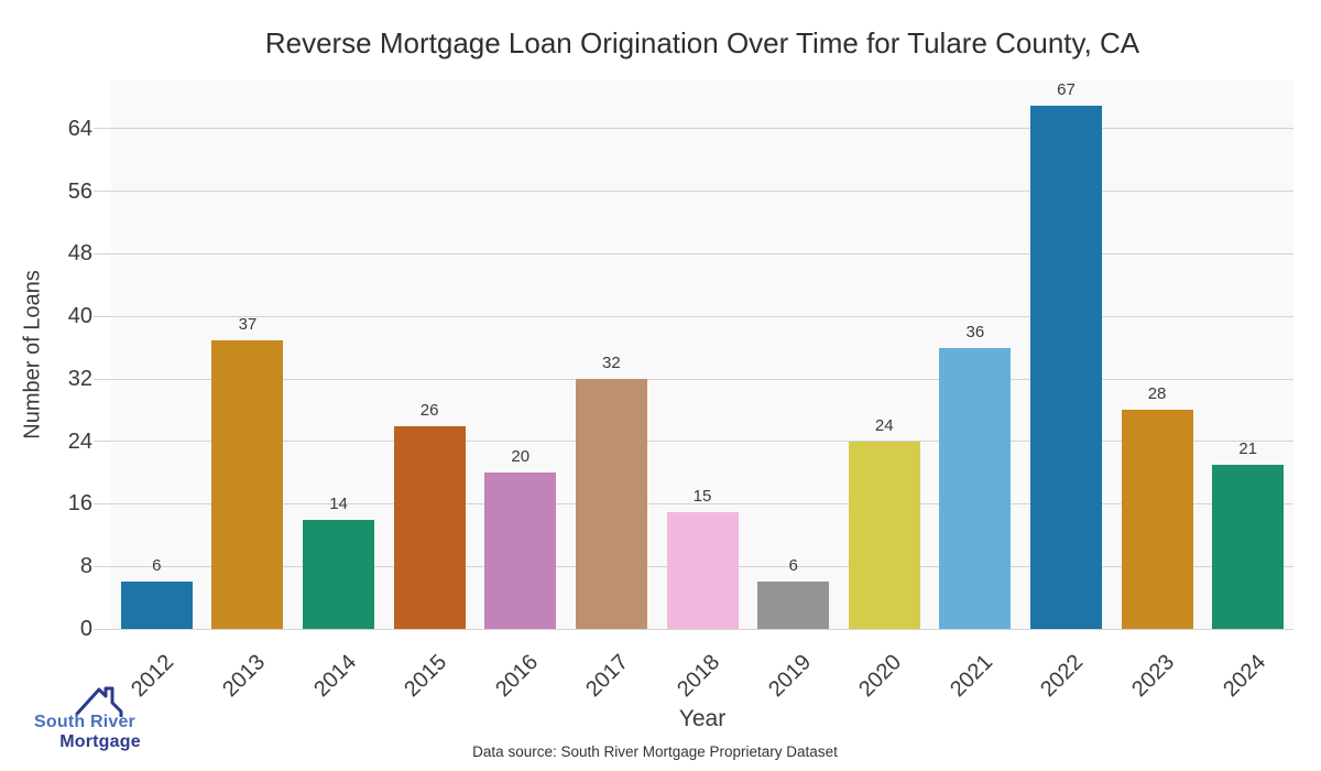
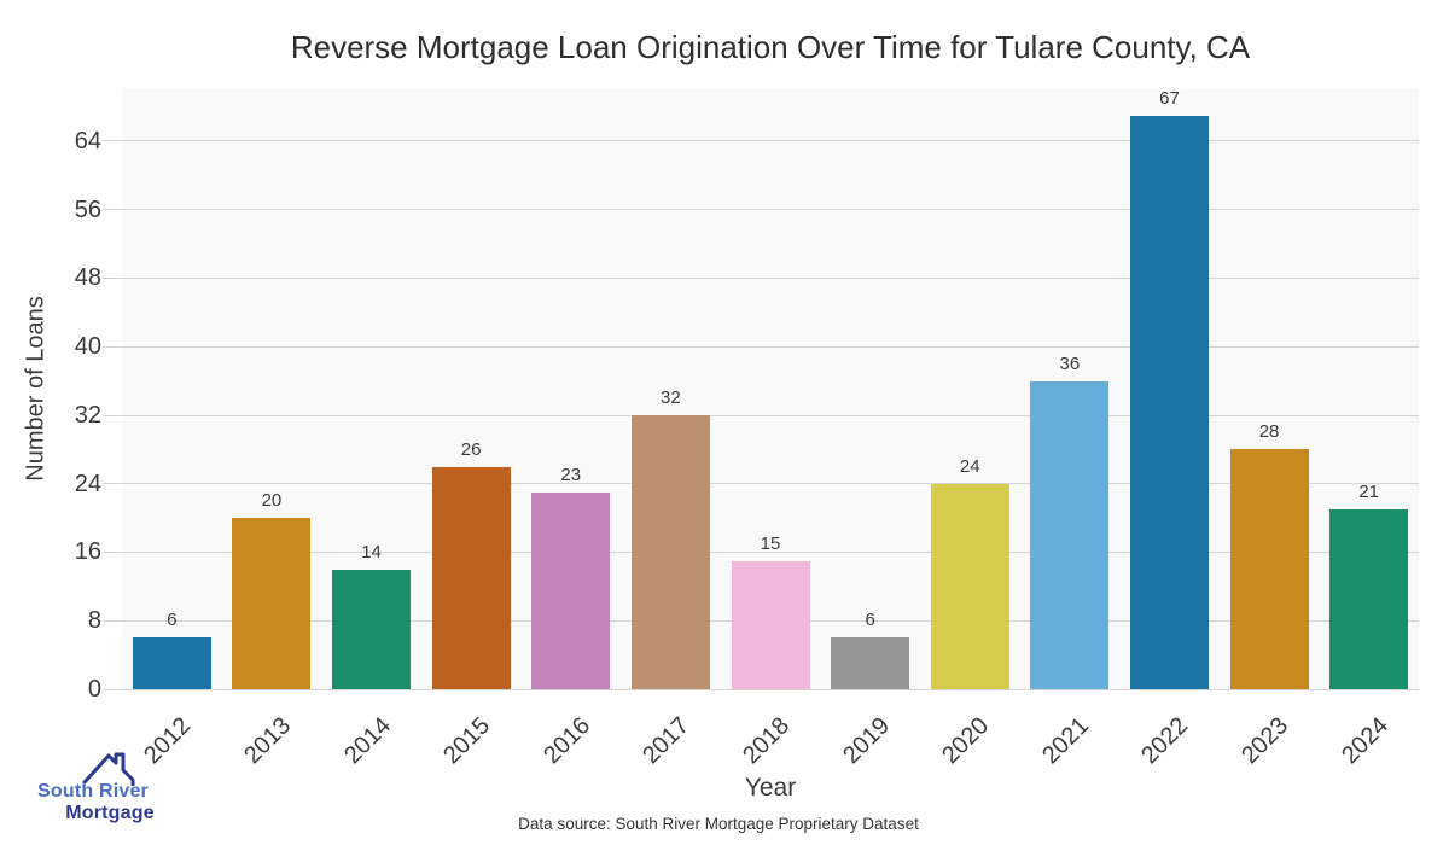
2013: 37 -> 20
2016: 20 -> 23
